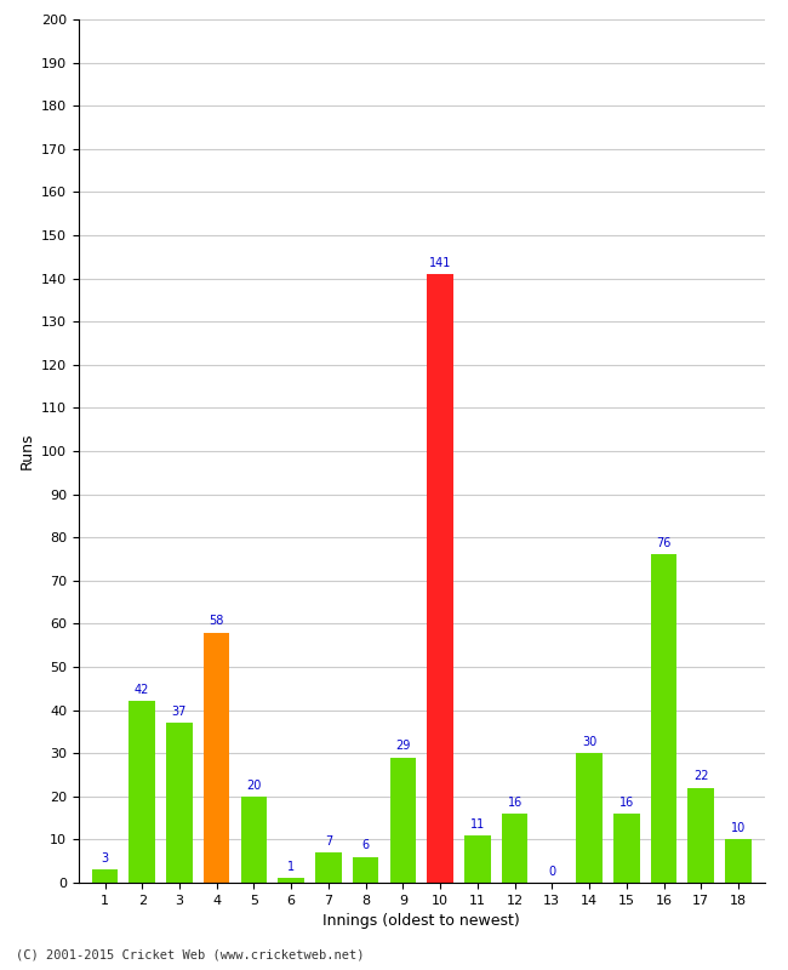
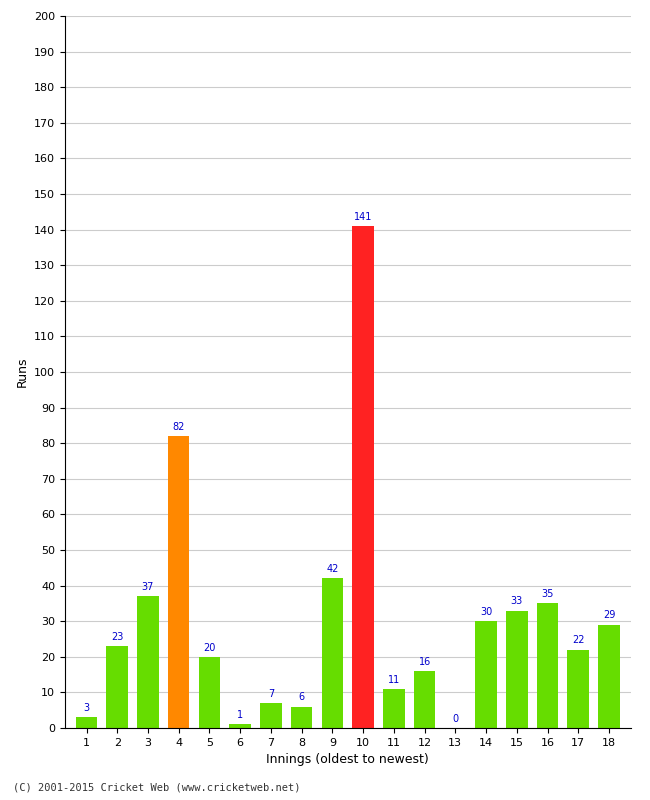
2: 42 -> 23
4: 58 -> 82
9: 29 -> 42
15: 16 -> 33
16: 76 -> 35
18: 10 -> 29
